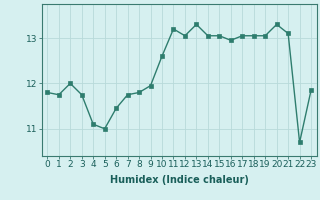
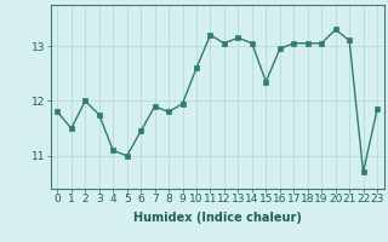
1: 11.75 -> 11.50
7: 11.75 -> 11.90
13: 13.30 -> 13.15
15: 13.05 -> 12.35
